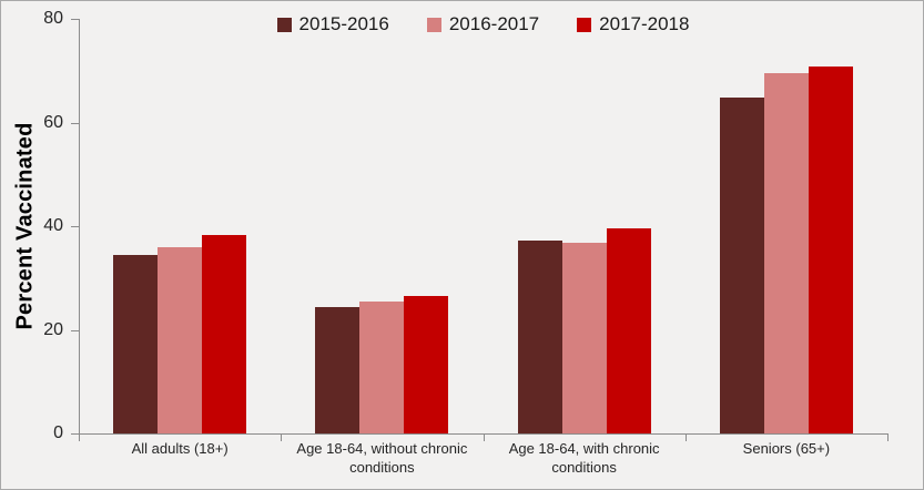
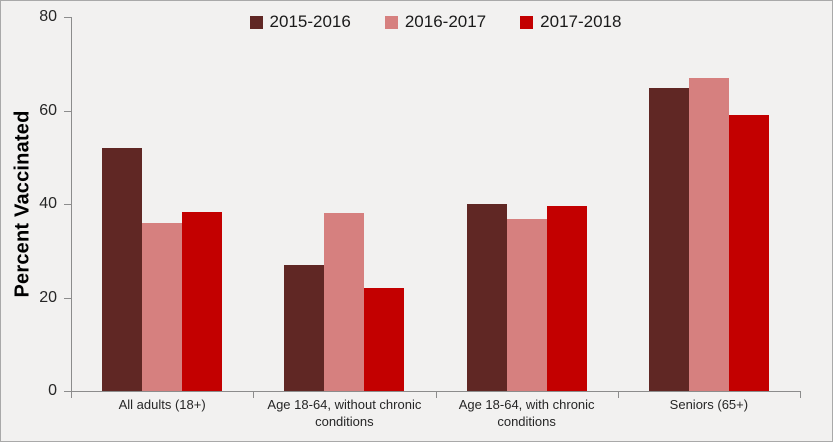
2015-2016/All adults (18+): 34 -> 52
2015-2016/Age 18-64, without chronic conditions: 24 -> 27
2016-2017/Age 18-64, without chronic conditions: 25 -> 38
2017-2018/Age 18-64, without chronic conditions: 26 -> 22
2015-2016/Age 18-64, with chronic conditions: 37 -> 40
2016-2017/Seniors (65+): 70 -> 67
2017-2018/Seniors (65+): 71 -> 59
